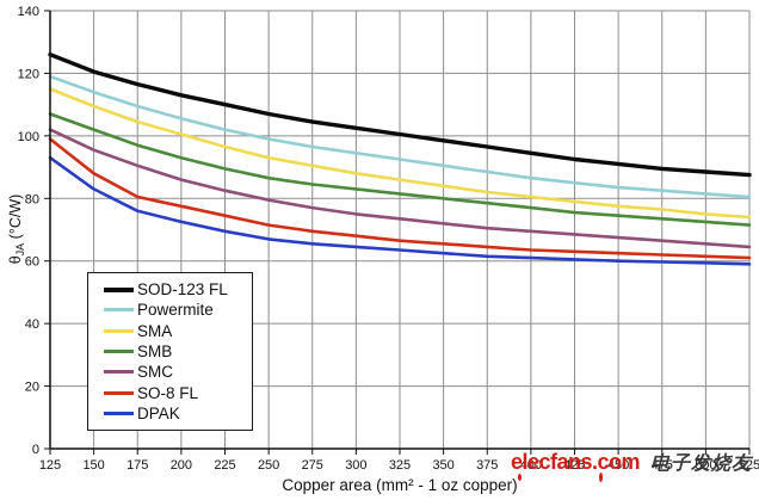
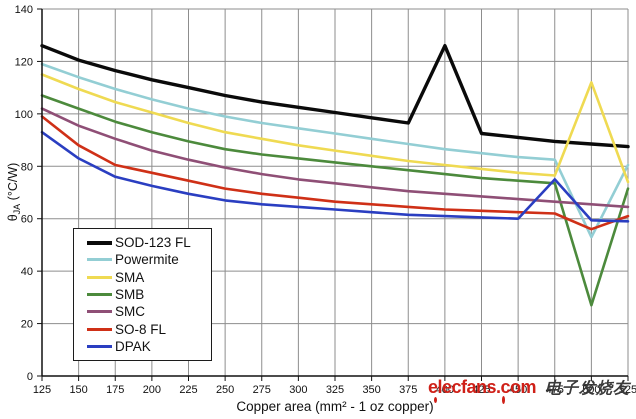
SOD-123 FL/400: 94 -> 126
DPAK/475: 60 -> 75
Powermite/500: 82 -> 53
SMA/500: 75 -> 112
SMB/500: 72 -> 27
SO-8 FL/500: 62 -> 56
